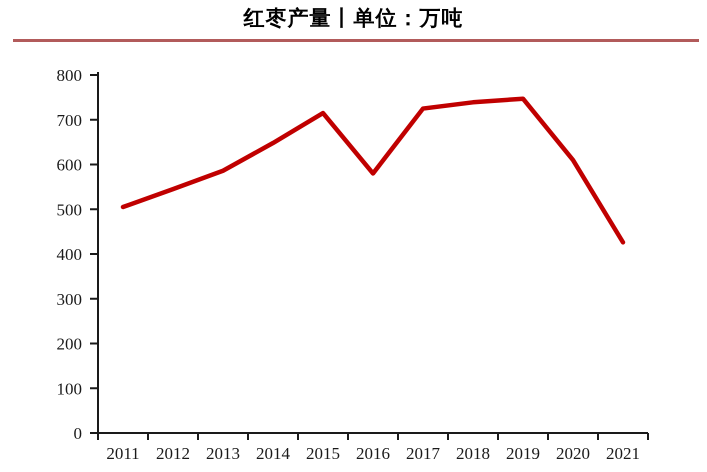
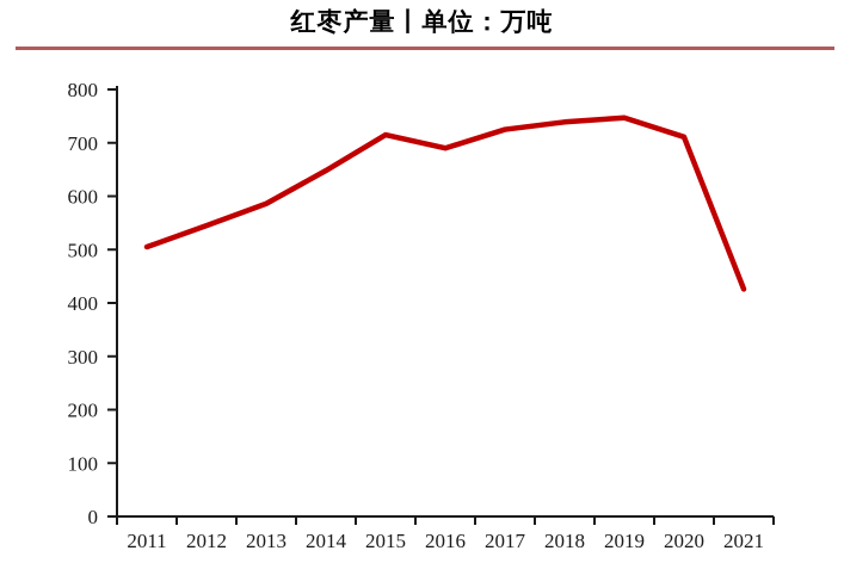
2016: 580 -> 690
2020: 610 -> 710
